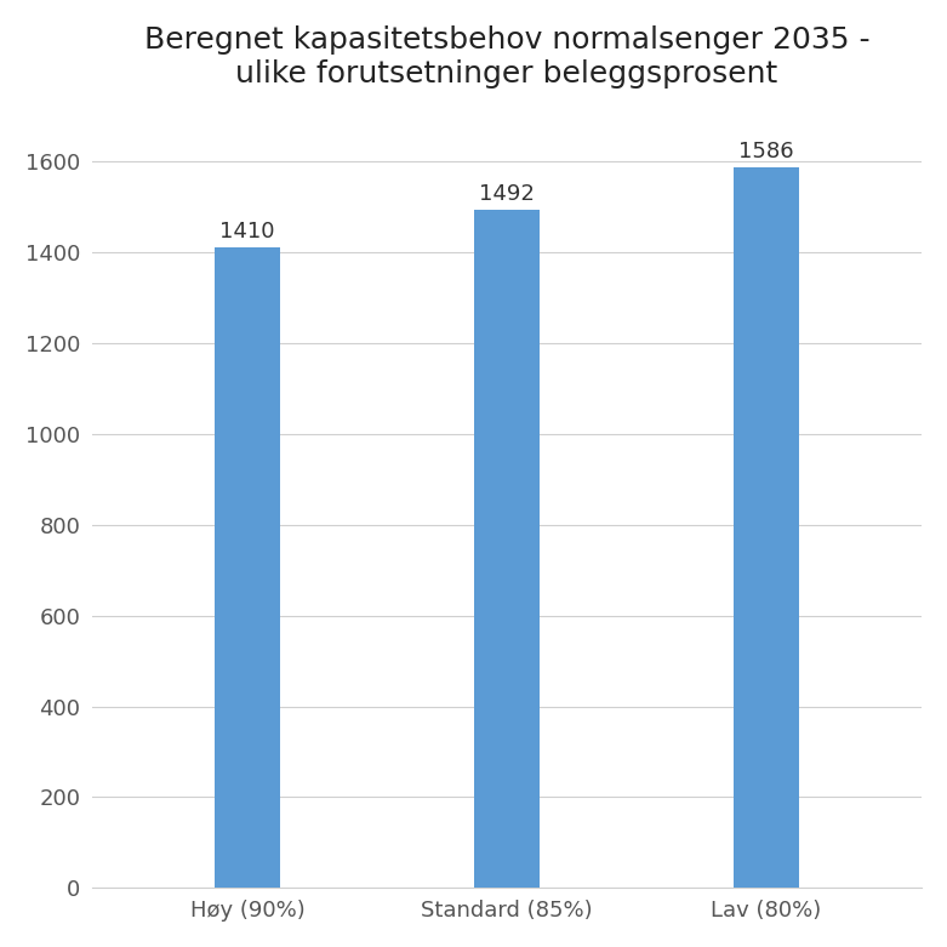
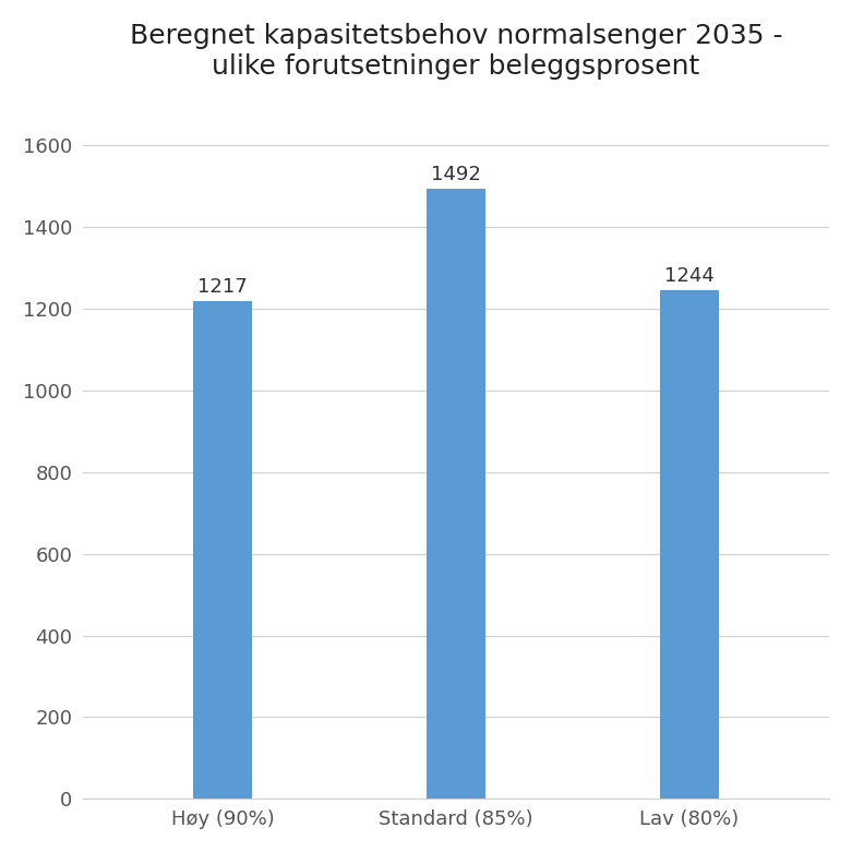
Høy (90%): 1410 -> 1217
Lav (80%): 1586 -> 1244
